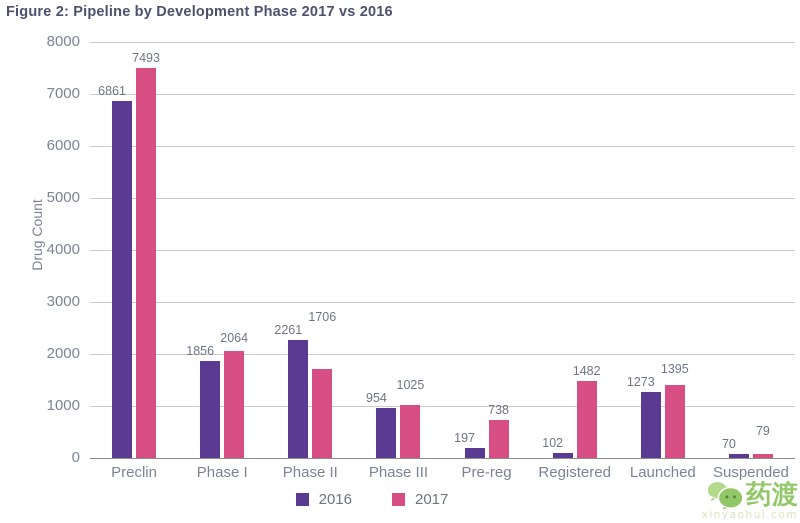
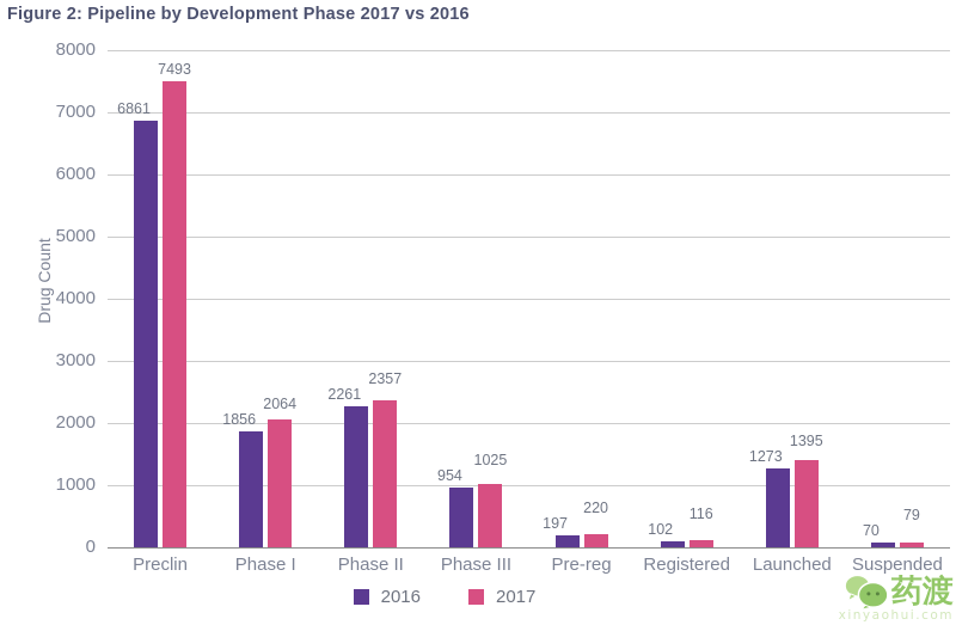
2017/Phase II: 1706 -> 2357
2017/Pre-reg: 738 -> 220
2017/Registered: 1482 -> 116
